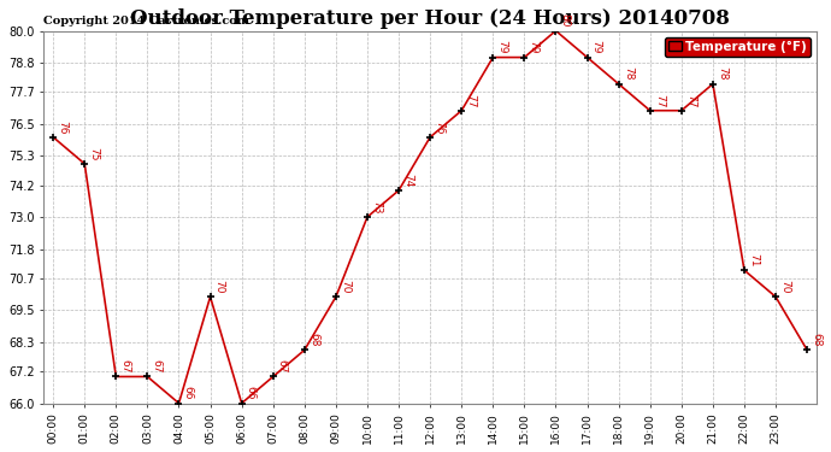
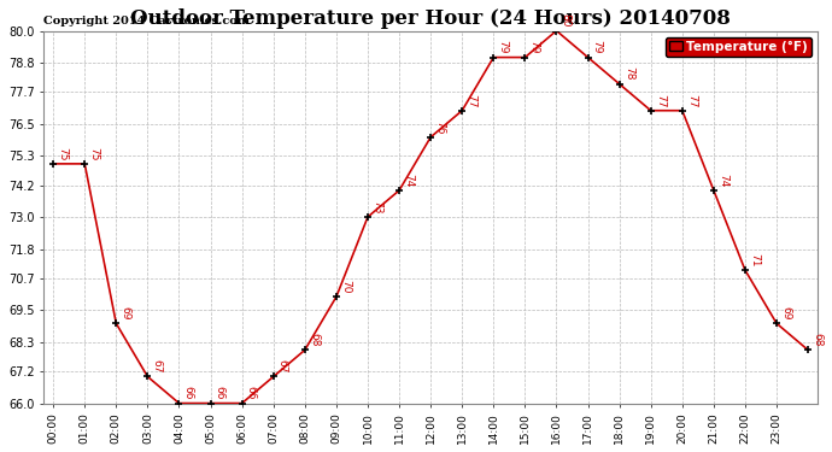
00:00: 76 -> 75
02:00: 67 -> 69
05:00: 70 -> 66
21:00: 78 -> 74
23:00: 70 -> 69
